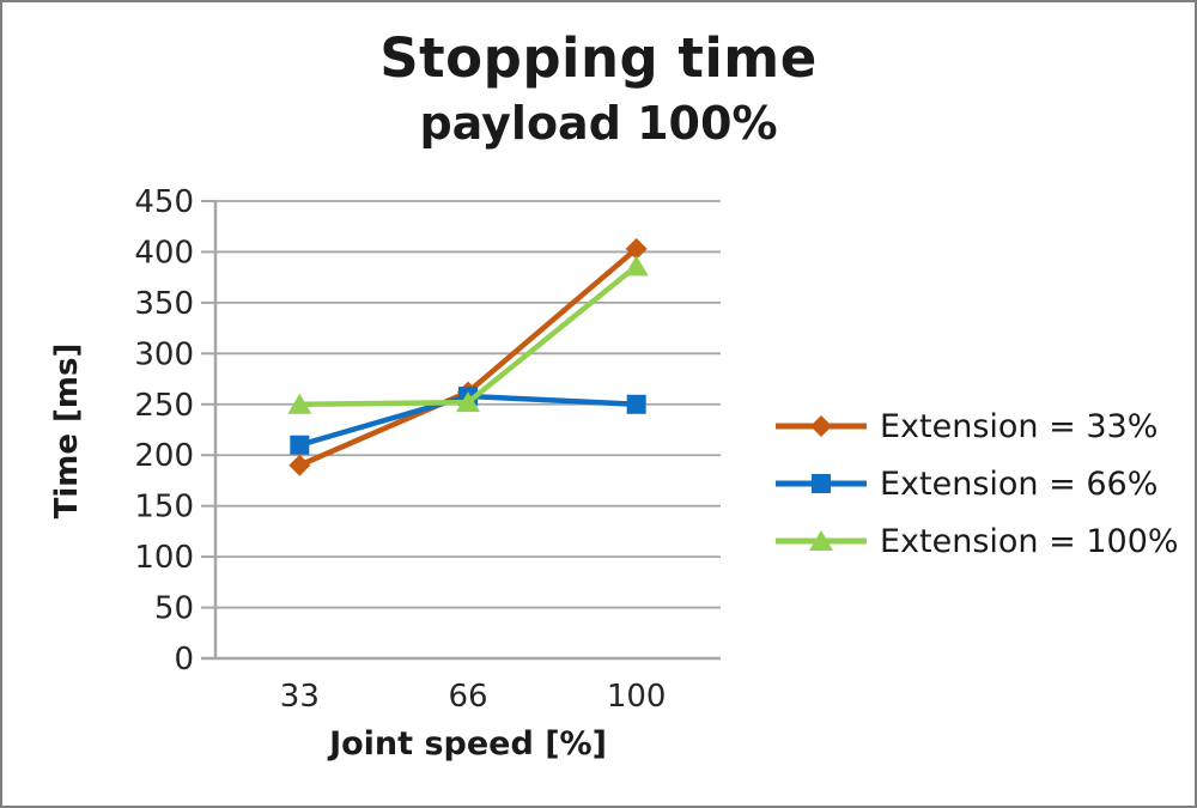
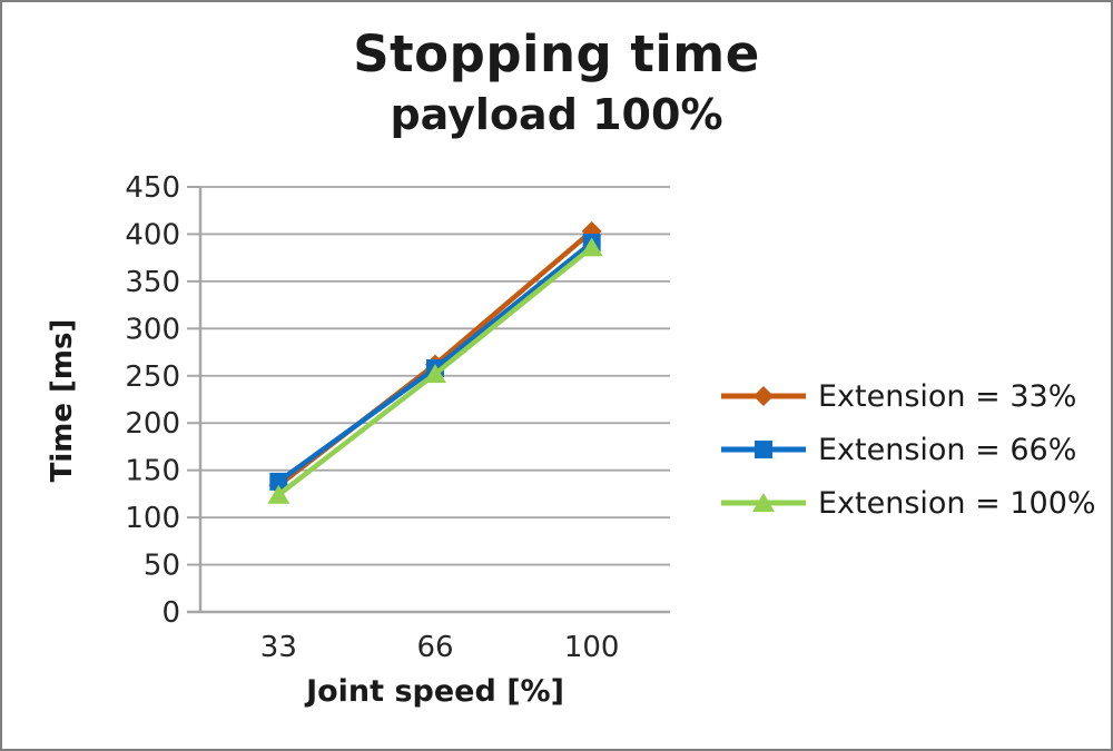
Extension = 33%/33: 190 -> 130
Extension = 66%/33: 210 -> 140
Extension = 100%/33: 250 -> 120
Extension = 66%/100: 250 -> 390
